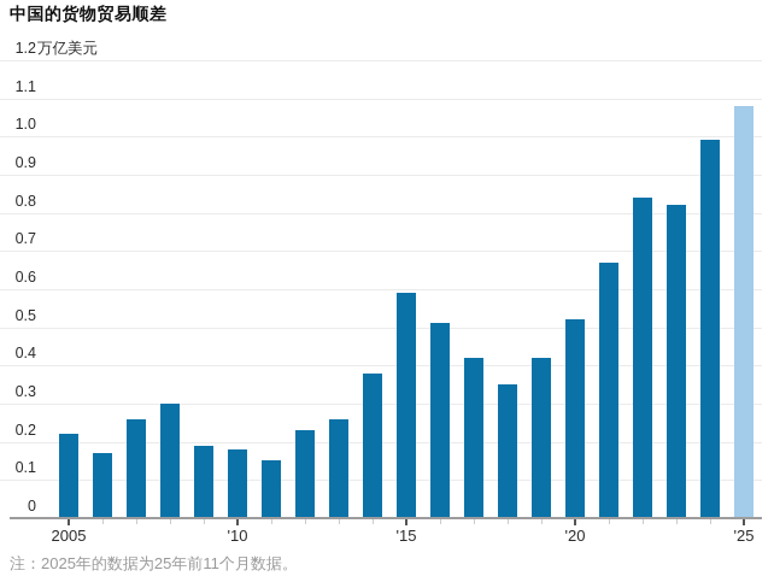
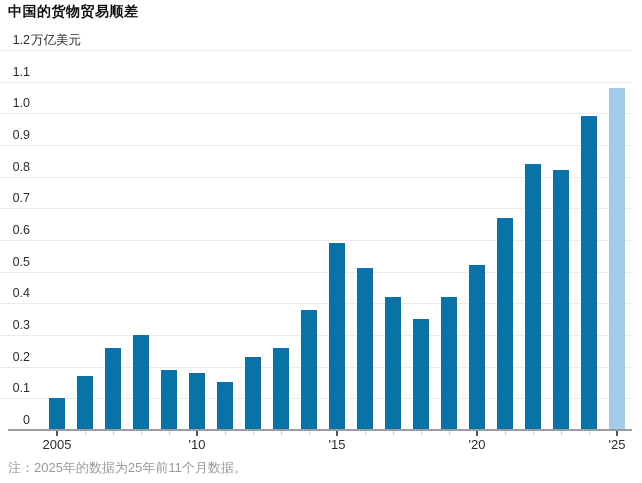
2005: 0.22 -> 0.10
